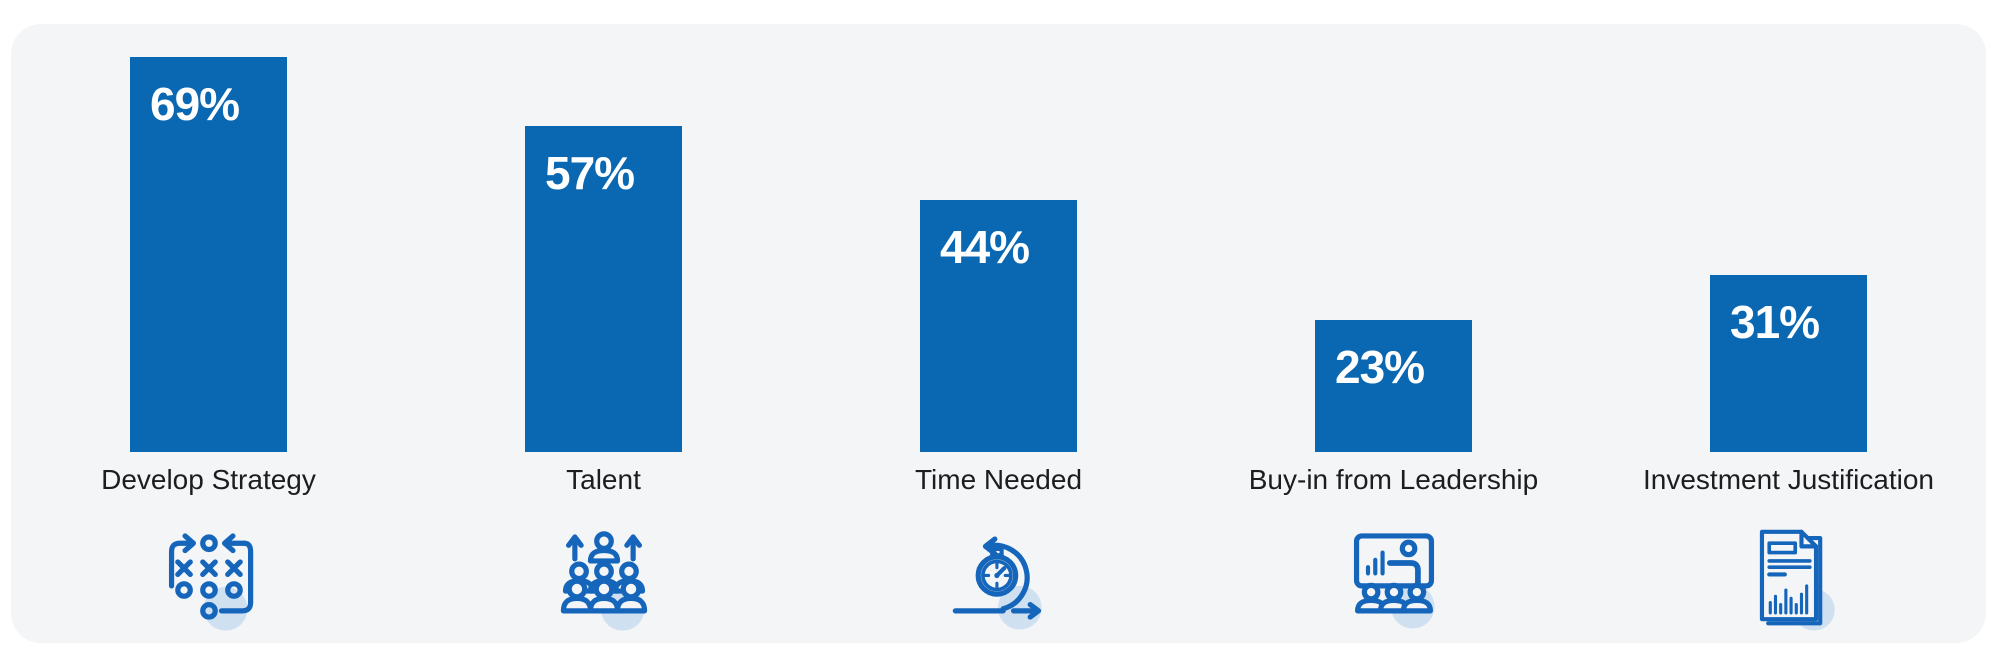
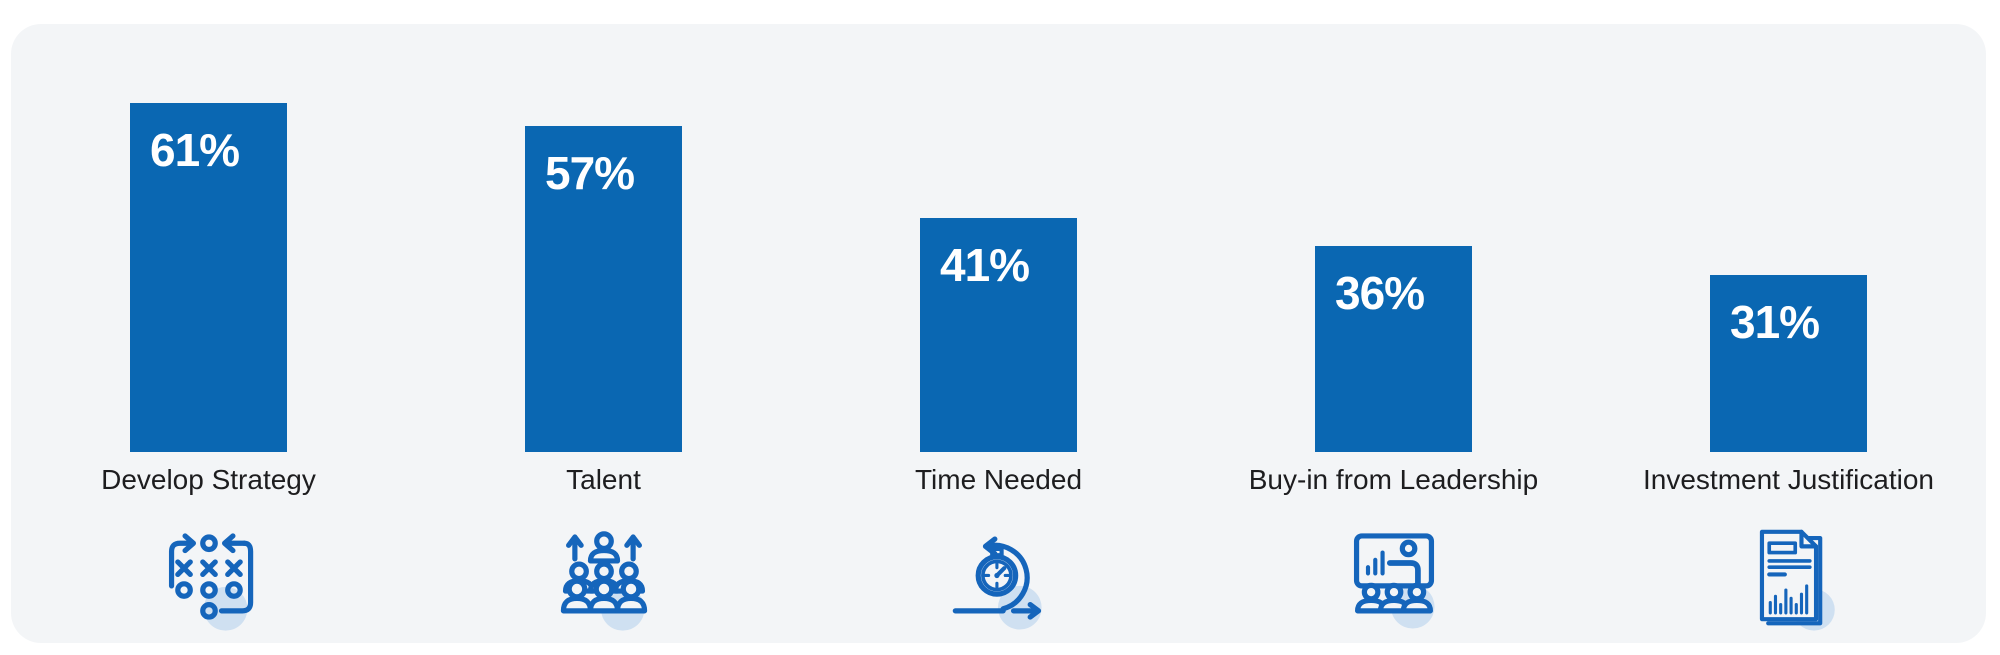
Develop Strategy: 69% -> 61%
Time Needed: 44% -> 41%
Buy-in from Leadership: 23% -> 36%
